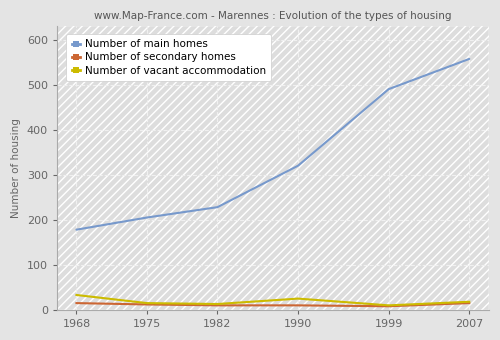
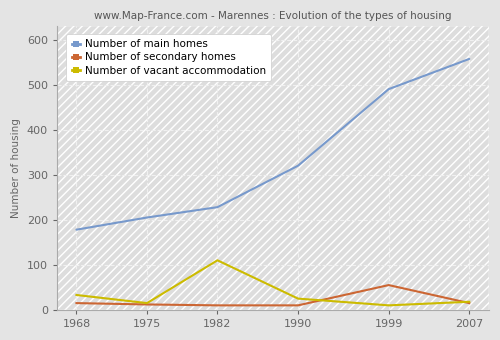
Number of vacant accommodation/1982: 13 -> 110
Number of secondary homes/1999: 8 -> 55
